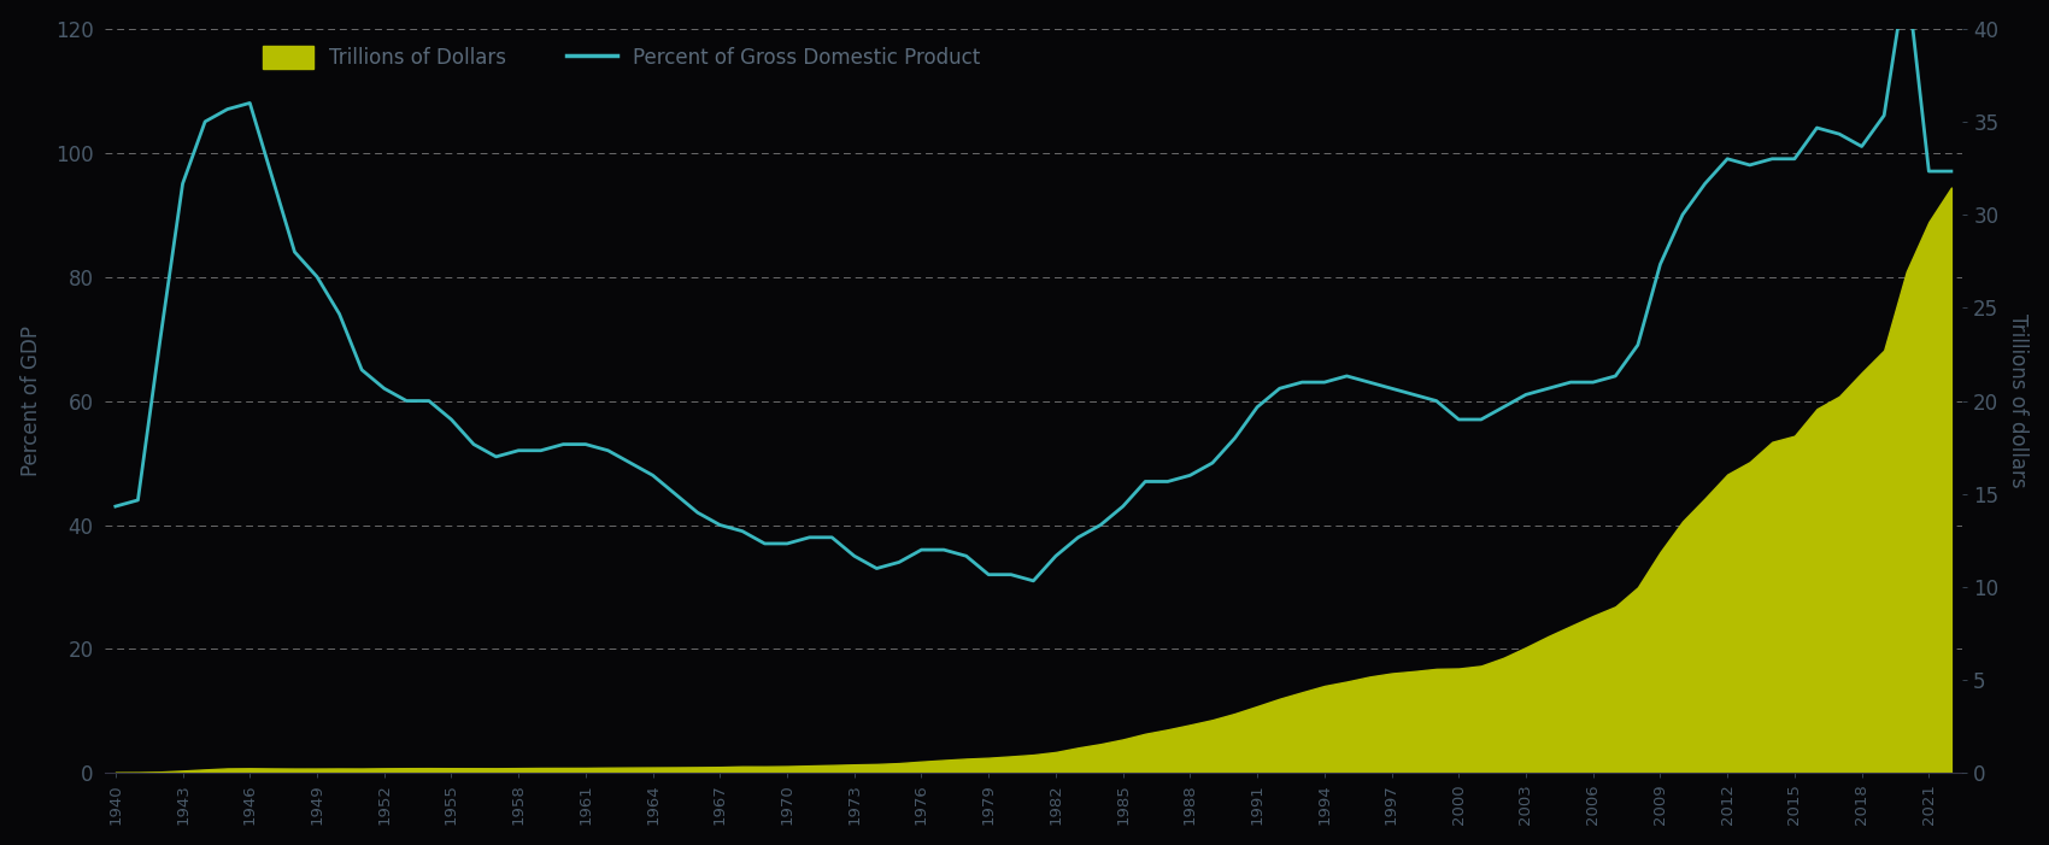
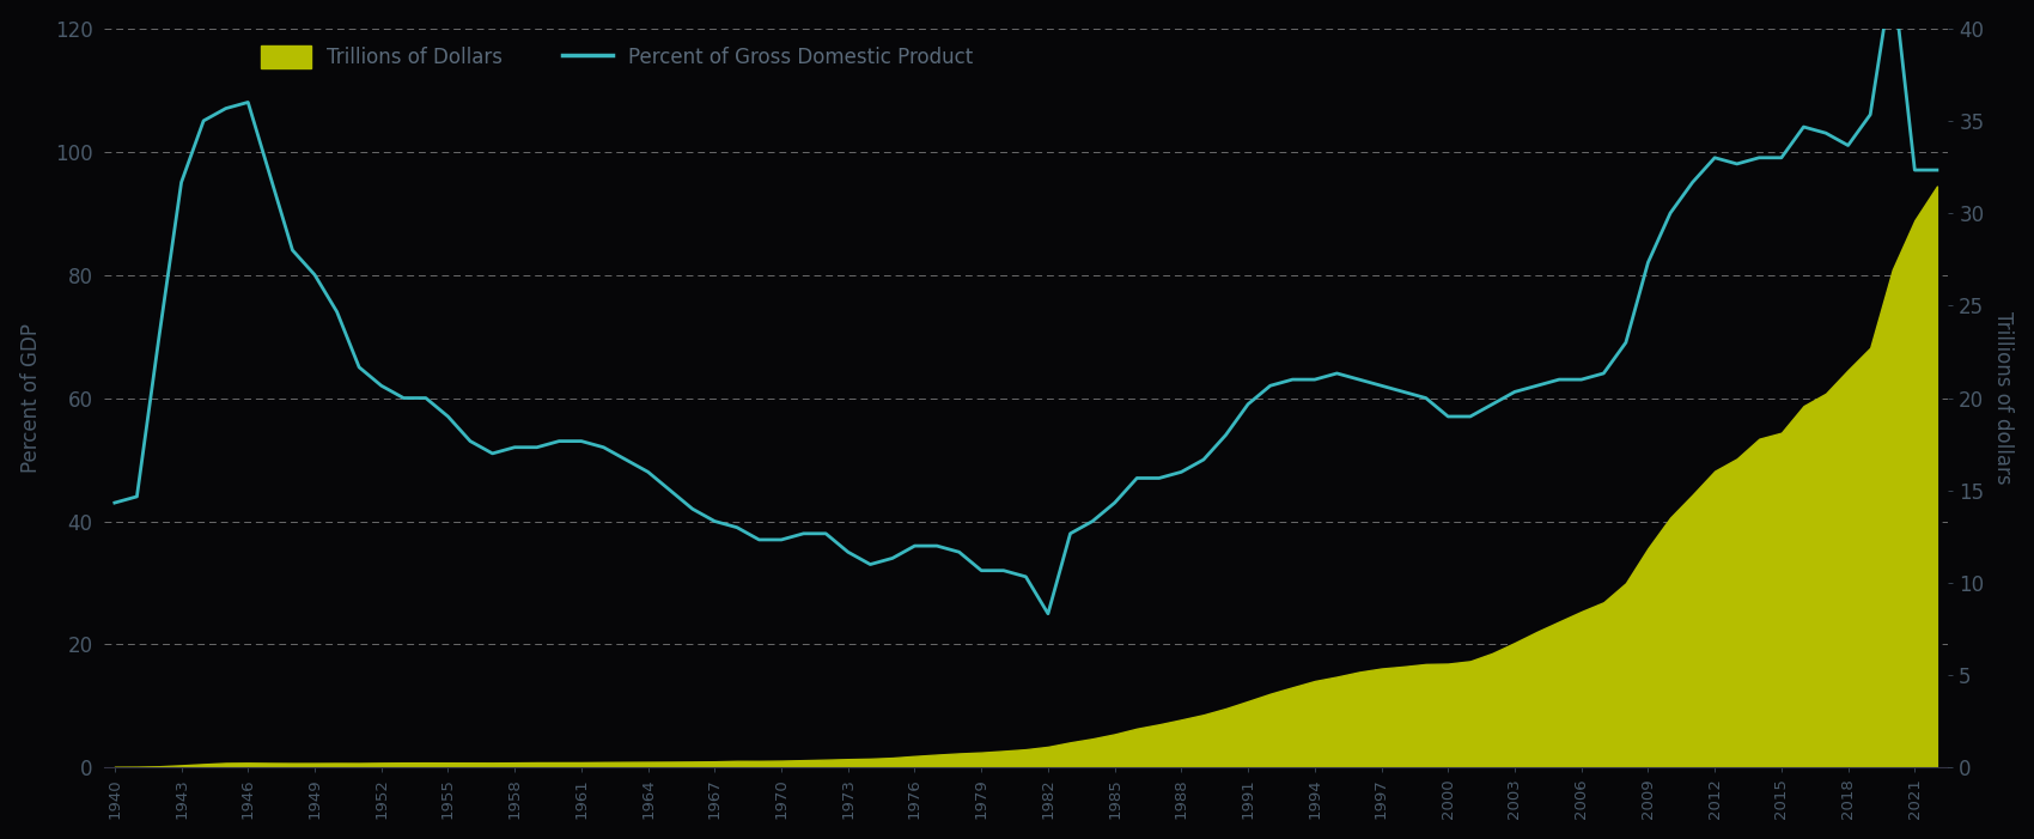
Percent of Gross Domestic Product/1982: 35 -> 25
